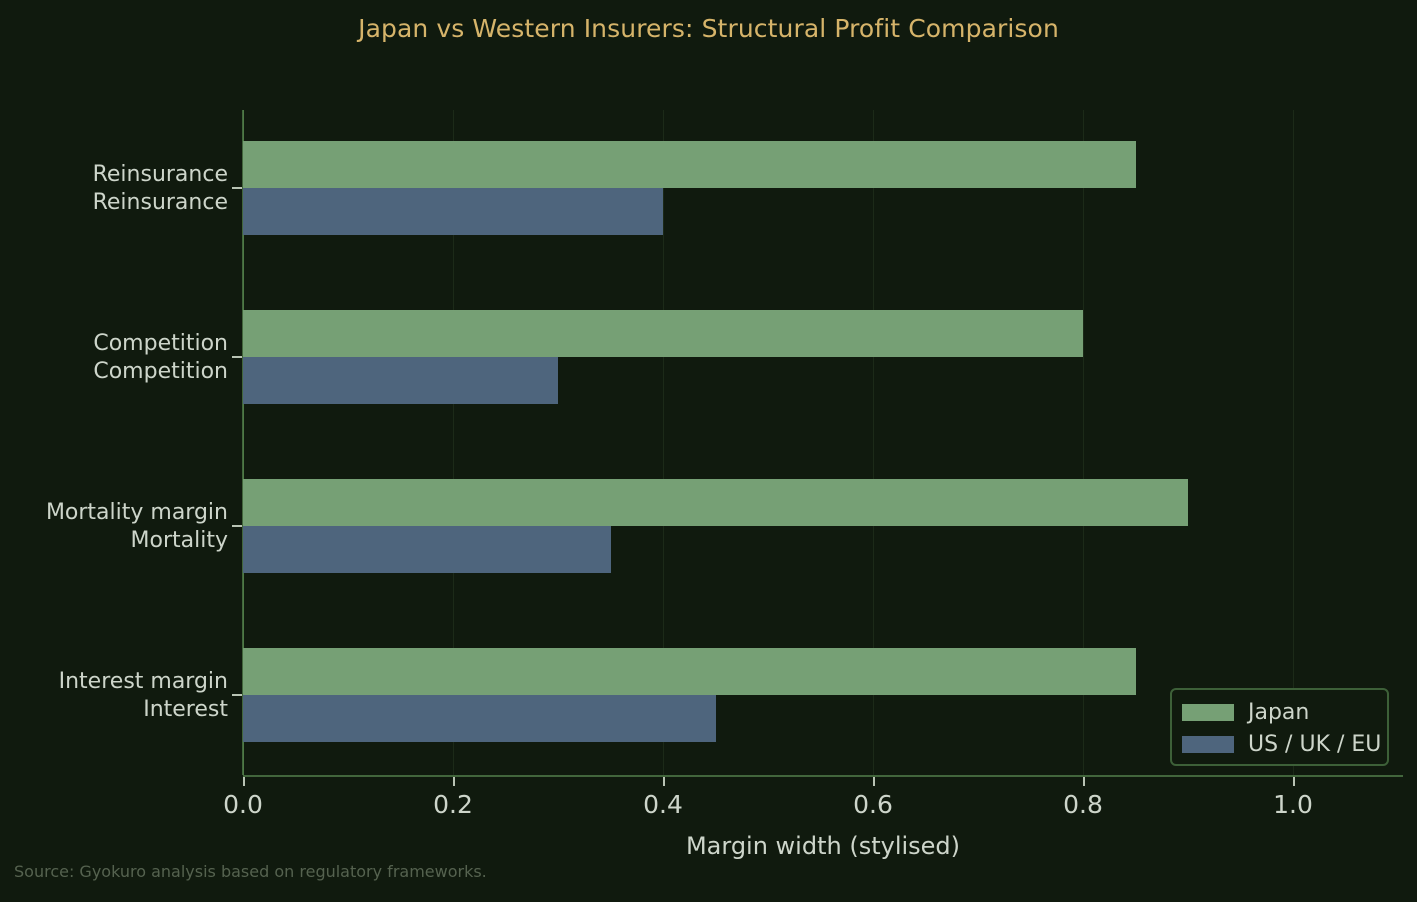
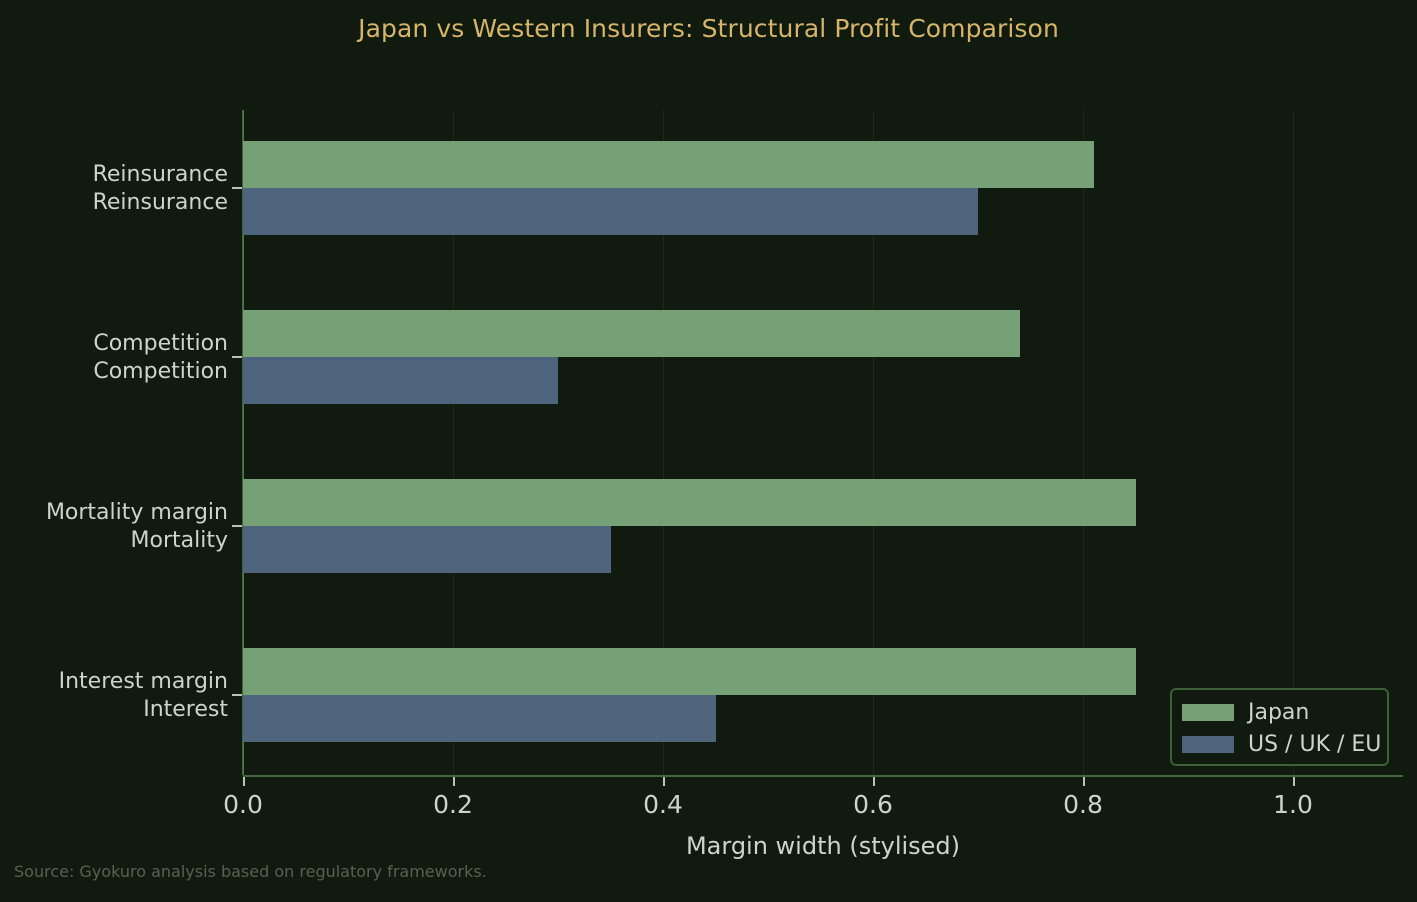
Japan/Mortality margin: 0.90 -> 0.85
Japan/Competition: 0.80 -> 0.74
Japan/Reinsurance: 0.85 -> 0.81
US / UK / EU/Reinsurance: 0.40 -> 0.70
